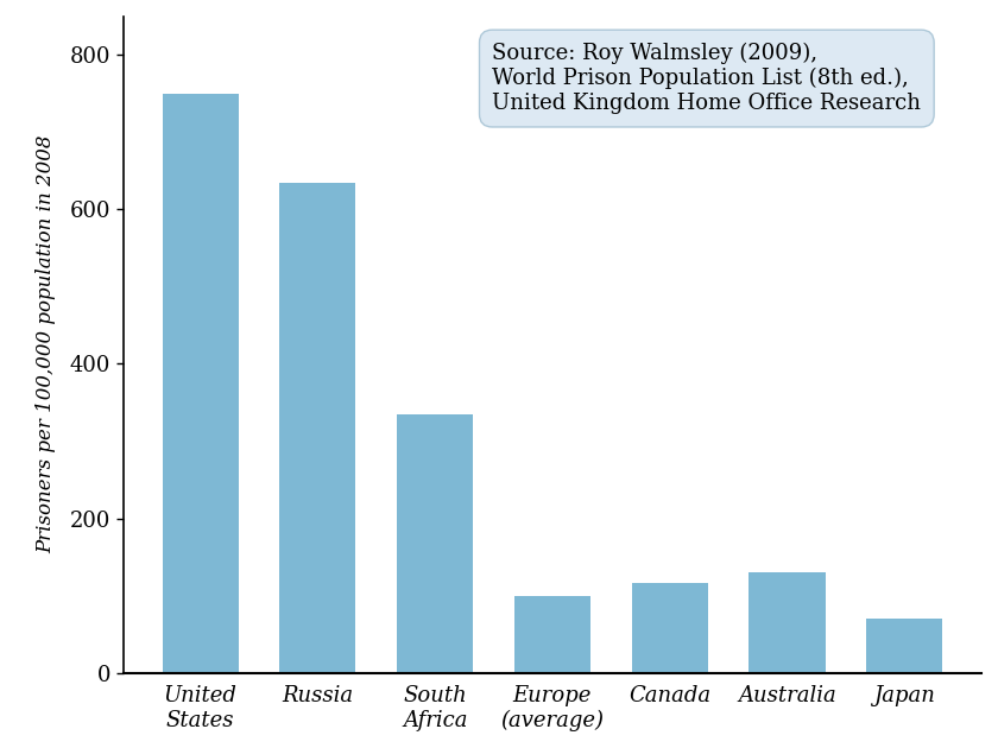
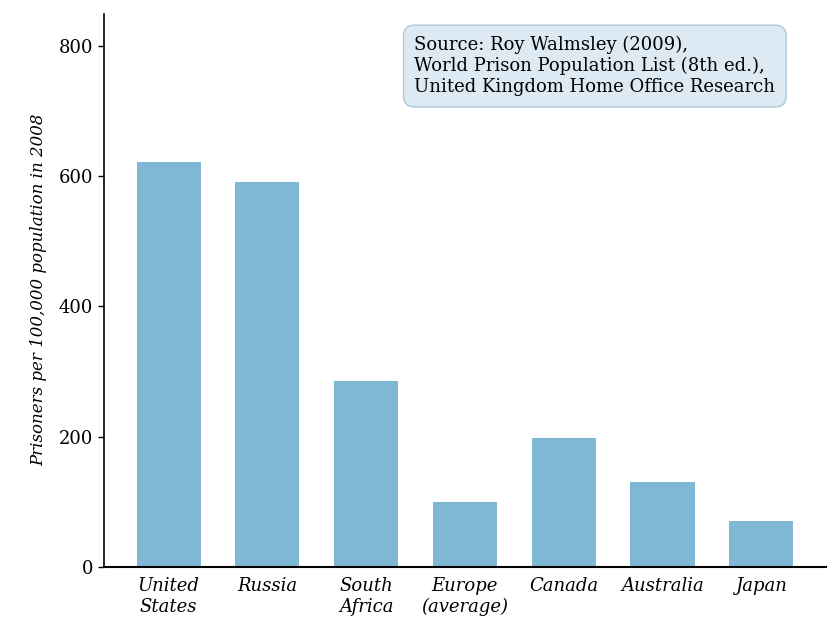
United States: 750 -> 622
Russia: 635 -> 592
South Africa: 335 -> 286
Canada: 116 -> 198
